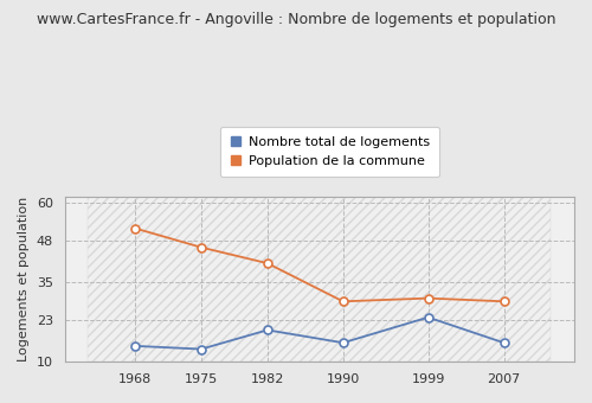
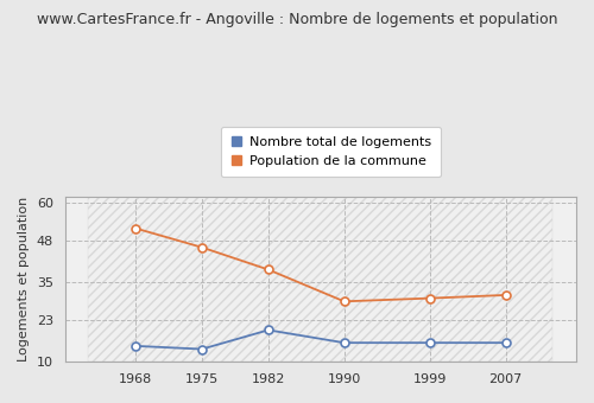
Population de la commune/1982: 41 -> 39
Nombre total de logements/1999: 24 -> 16
Population de la commune/2007: 29 -> 31
